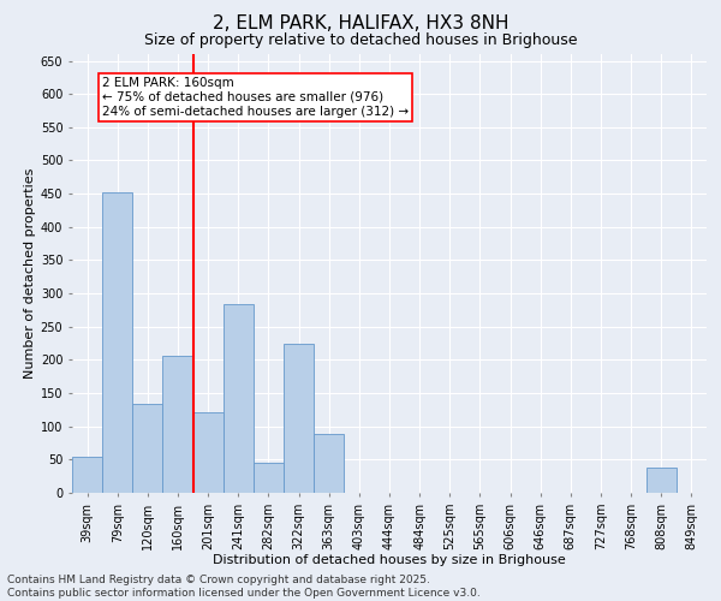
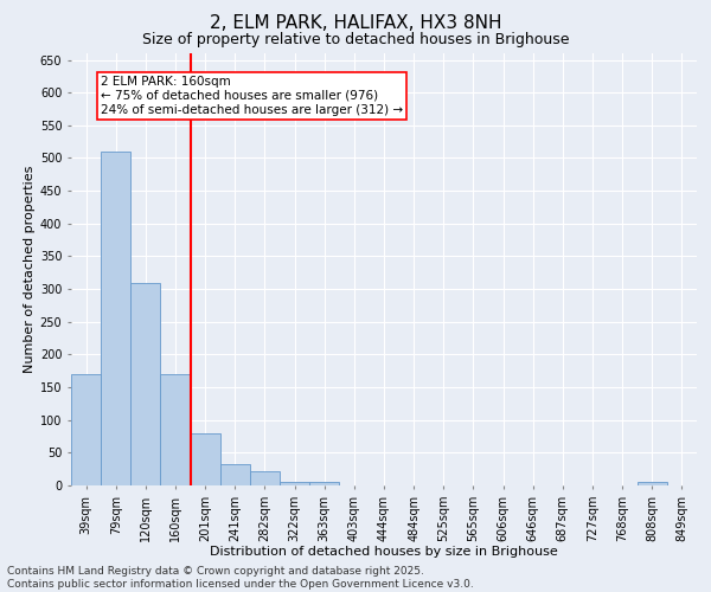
39sqm: 54 -> 170
79sqm: 452 -> 510
120sqm: 134 -> 310
160sqm: 206 -> 170
201sqm: 122 -> 80
241sqm: 284 -> 33
282sqm: 46 -> 22
322sqm: 224 -> 5
363sqm: 88 -> 5
808sqm: 38 -> 5
